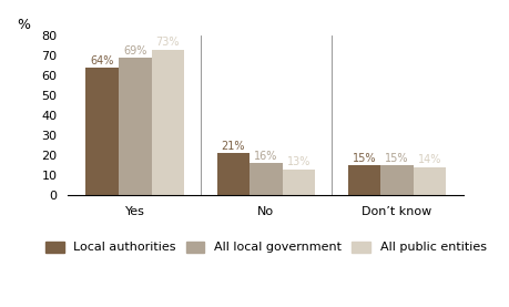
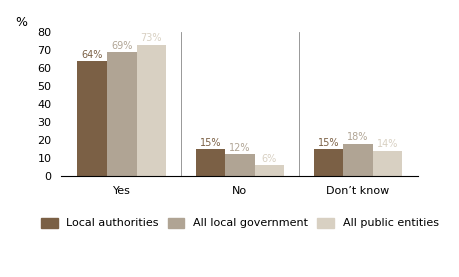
Local authorities/No: 21% -> 15%
All local government/No: 16% -> 12%
All public entities/No: 13% -> 6%
All local government/Don’t know: 15% -> 18%
